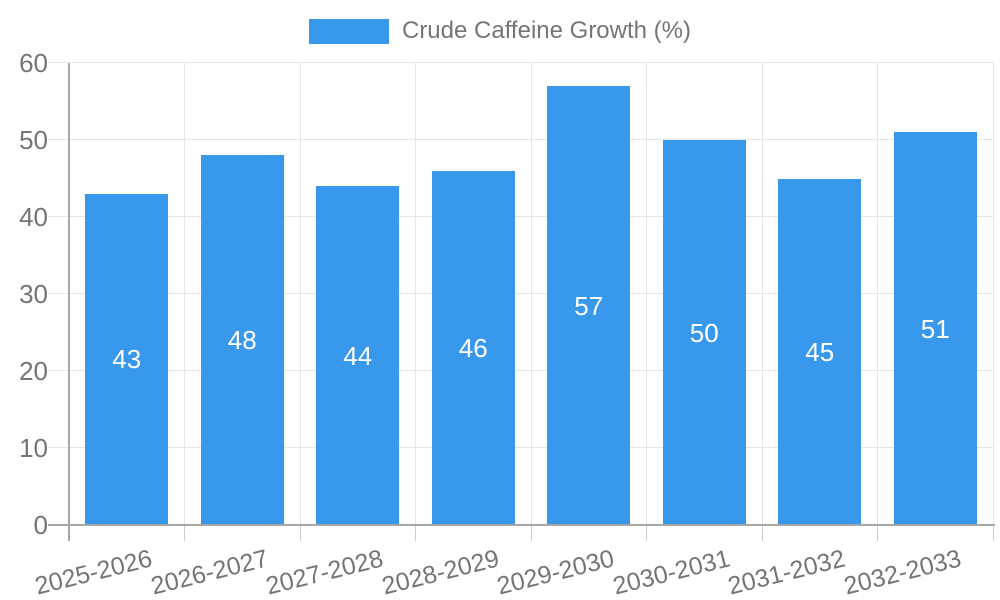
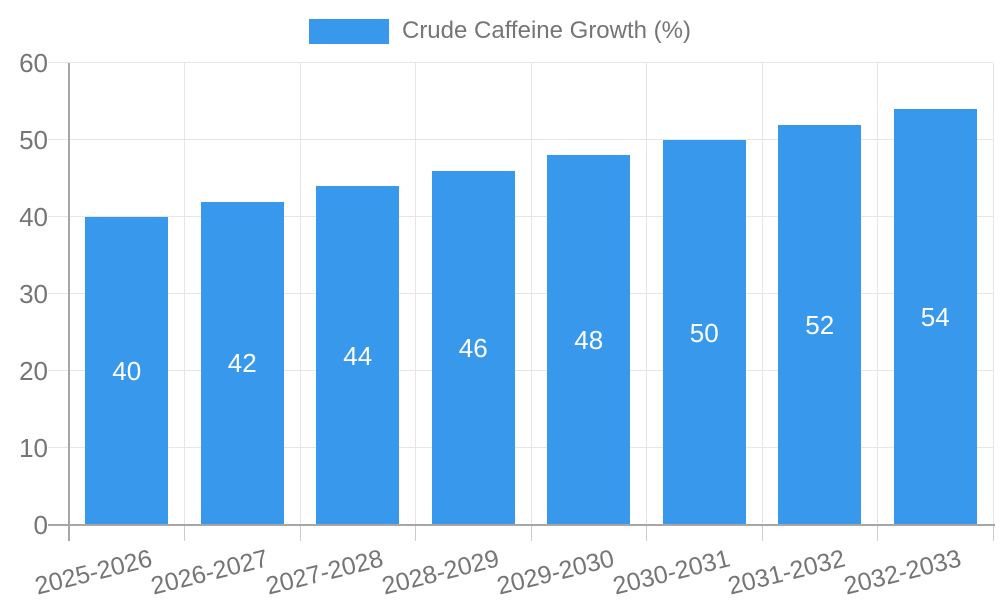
2025-2026: 43 -> 40
2026-2027: 48 -> 42
2029-2030: 57 -> 48
2031-2032: 45 -> 52
2032-2033: 51 -> 54
